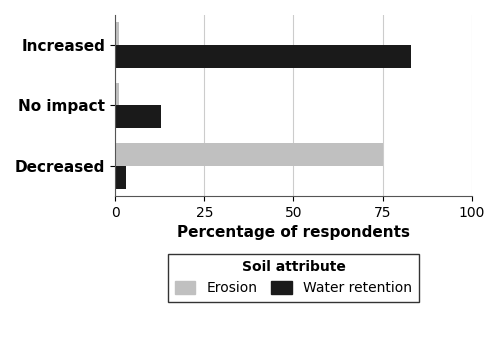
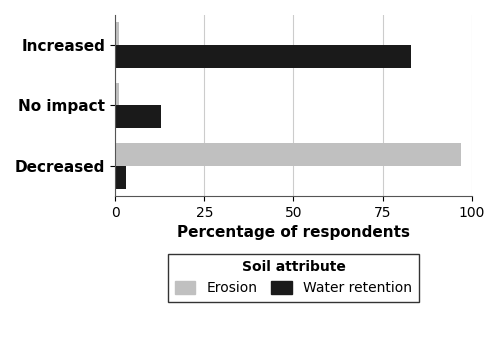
Erosion/Decreased: 75 -> 97
